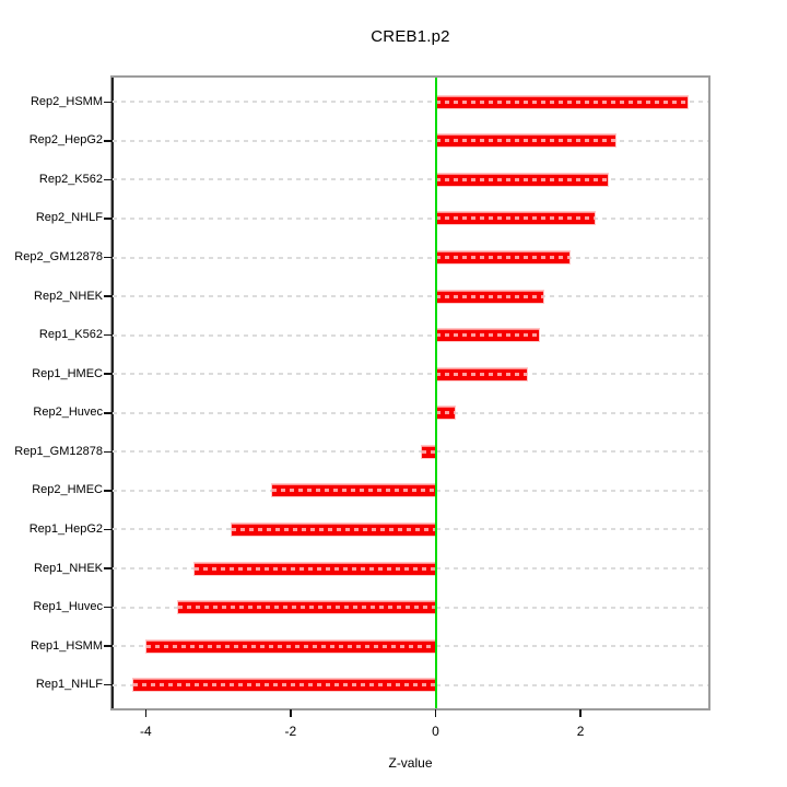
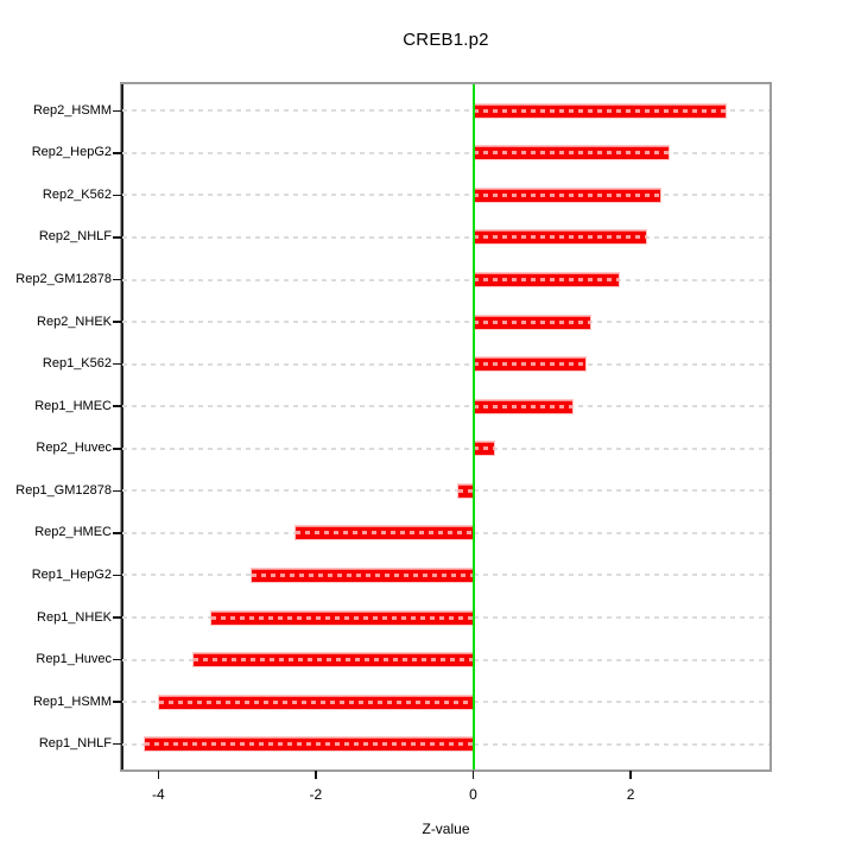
Rep2_HSMM: 3.5 -> 3.2
